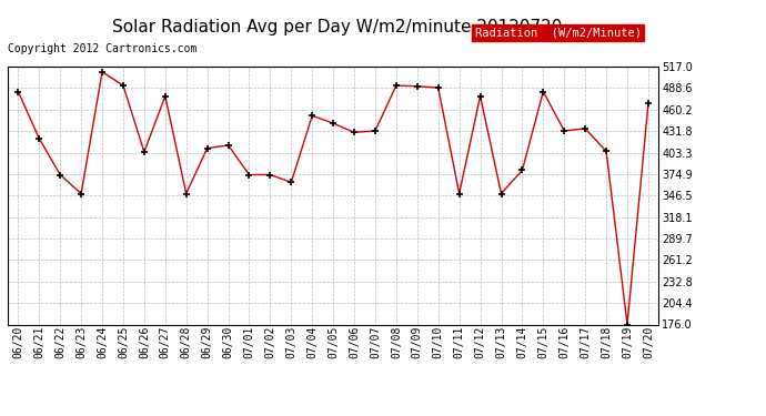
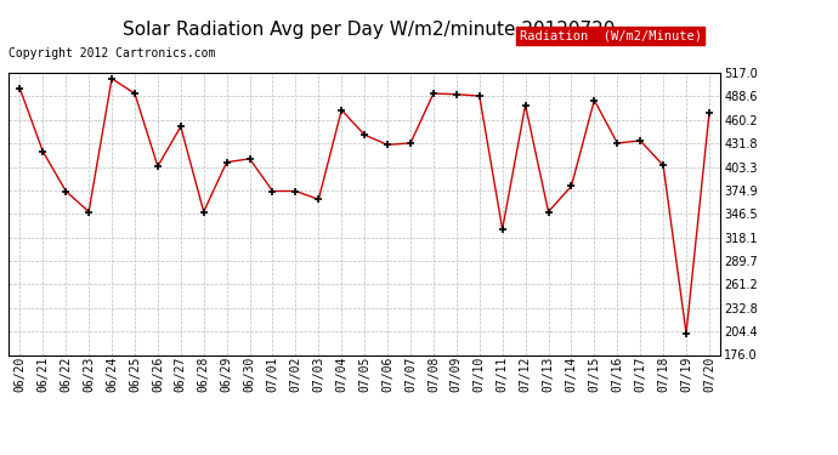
06/20: 484 -> 498
06/27: 478 -> 452
07/04: 452 -> 472
07/11: 349 -> 328
07/19: 176 -> 202
